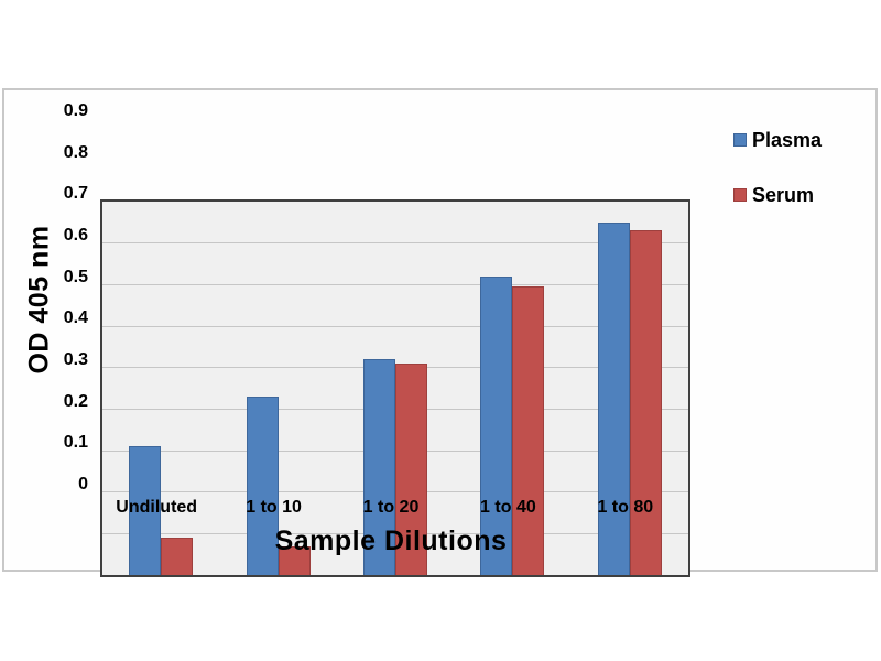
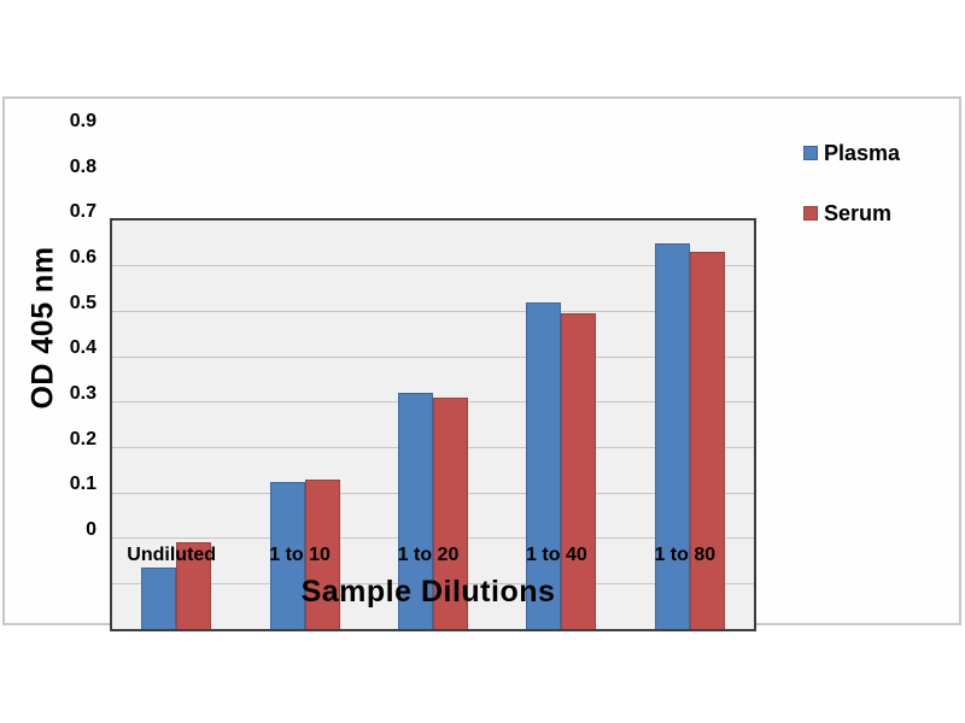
Plasma/Undiluted: 0.31 -> 0.14
Serum/Undiluted: 0.09 -> 0.19
Plasma/1 to 10: 0.43 -> 0.33
Serum/1 to 10: 0.07 -> 0.33
